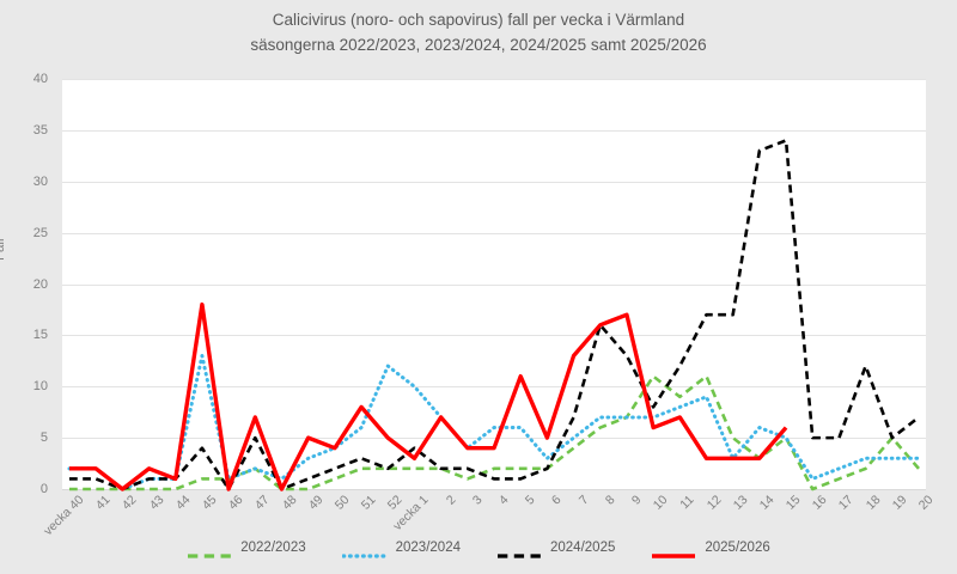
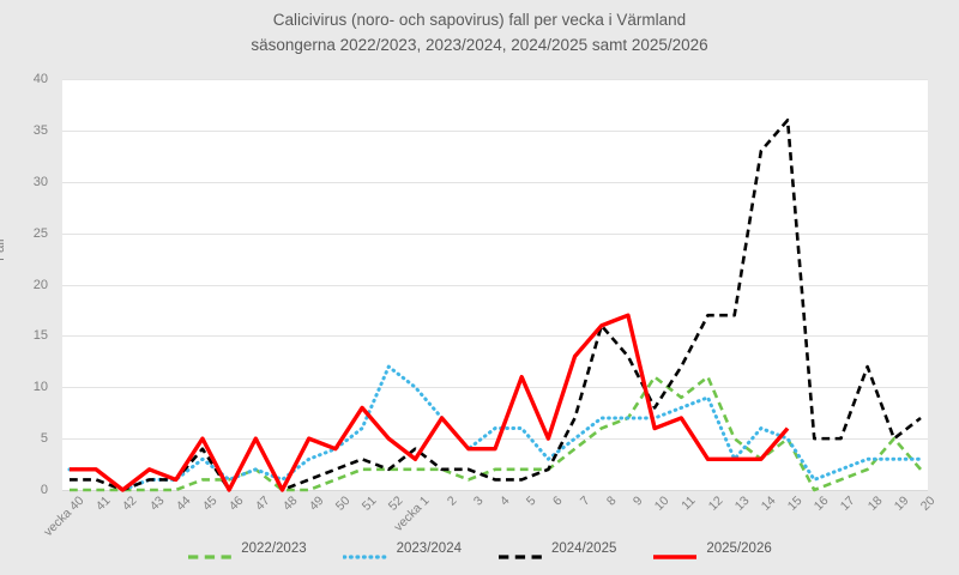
2023/2024/45: 13 -> 3
2025/2026/45: 18 -> 5
2025/2026/47: 7 -> 5
2024/2025/15: 34 -> 36
